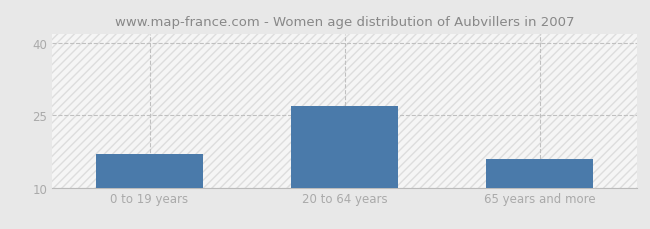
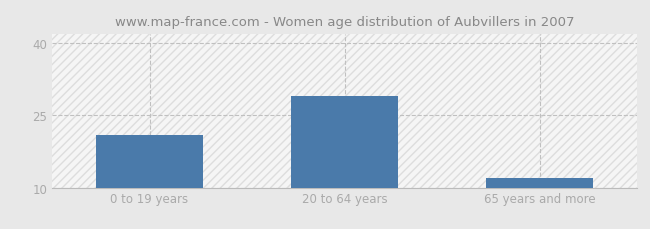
0 to 19 years: 17 -> 21
20 to 64 years: 27 -> 29
65 years and more: 16 -> 12
